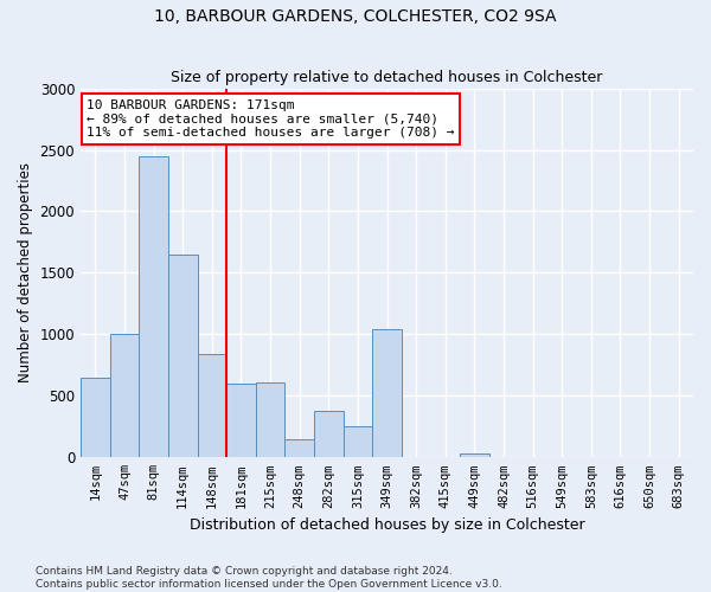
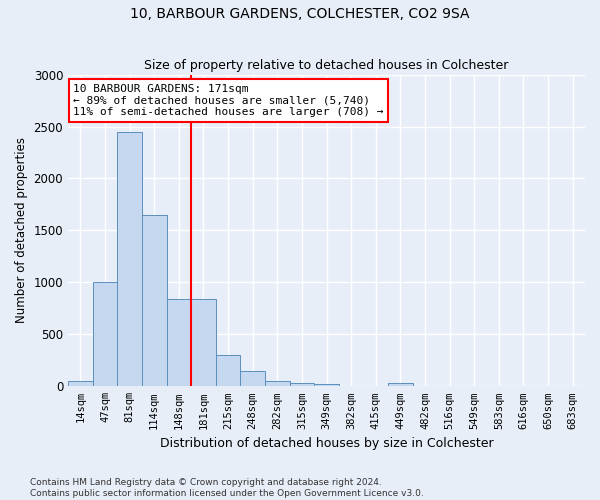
14sqm: 650 -> 60
181sqm: 600 -> 840
215sqm: 610 -> 300
282sqm: 380 -> 60
315sqm: 250 -> 40
349sqm: 1040 -> 20
